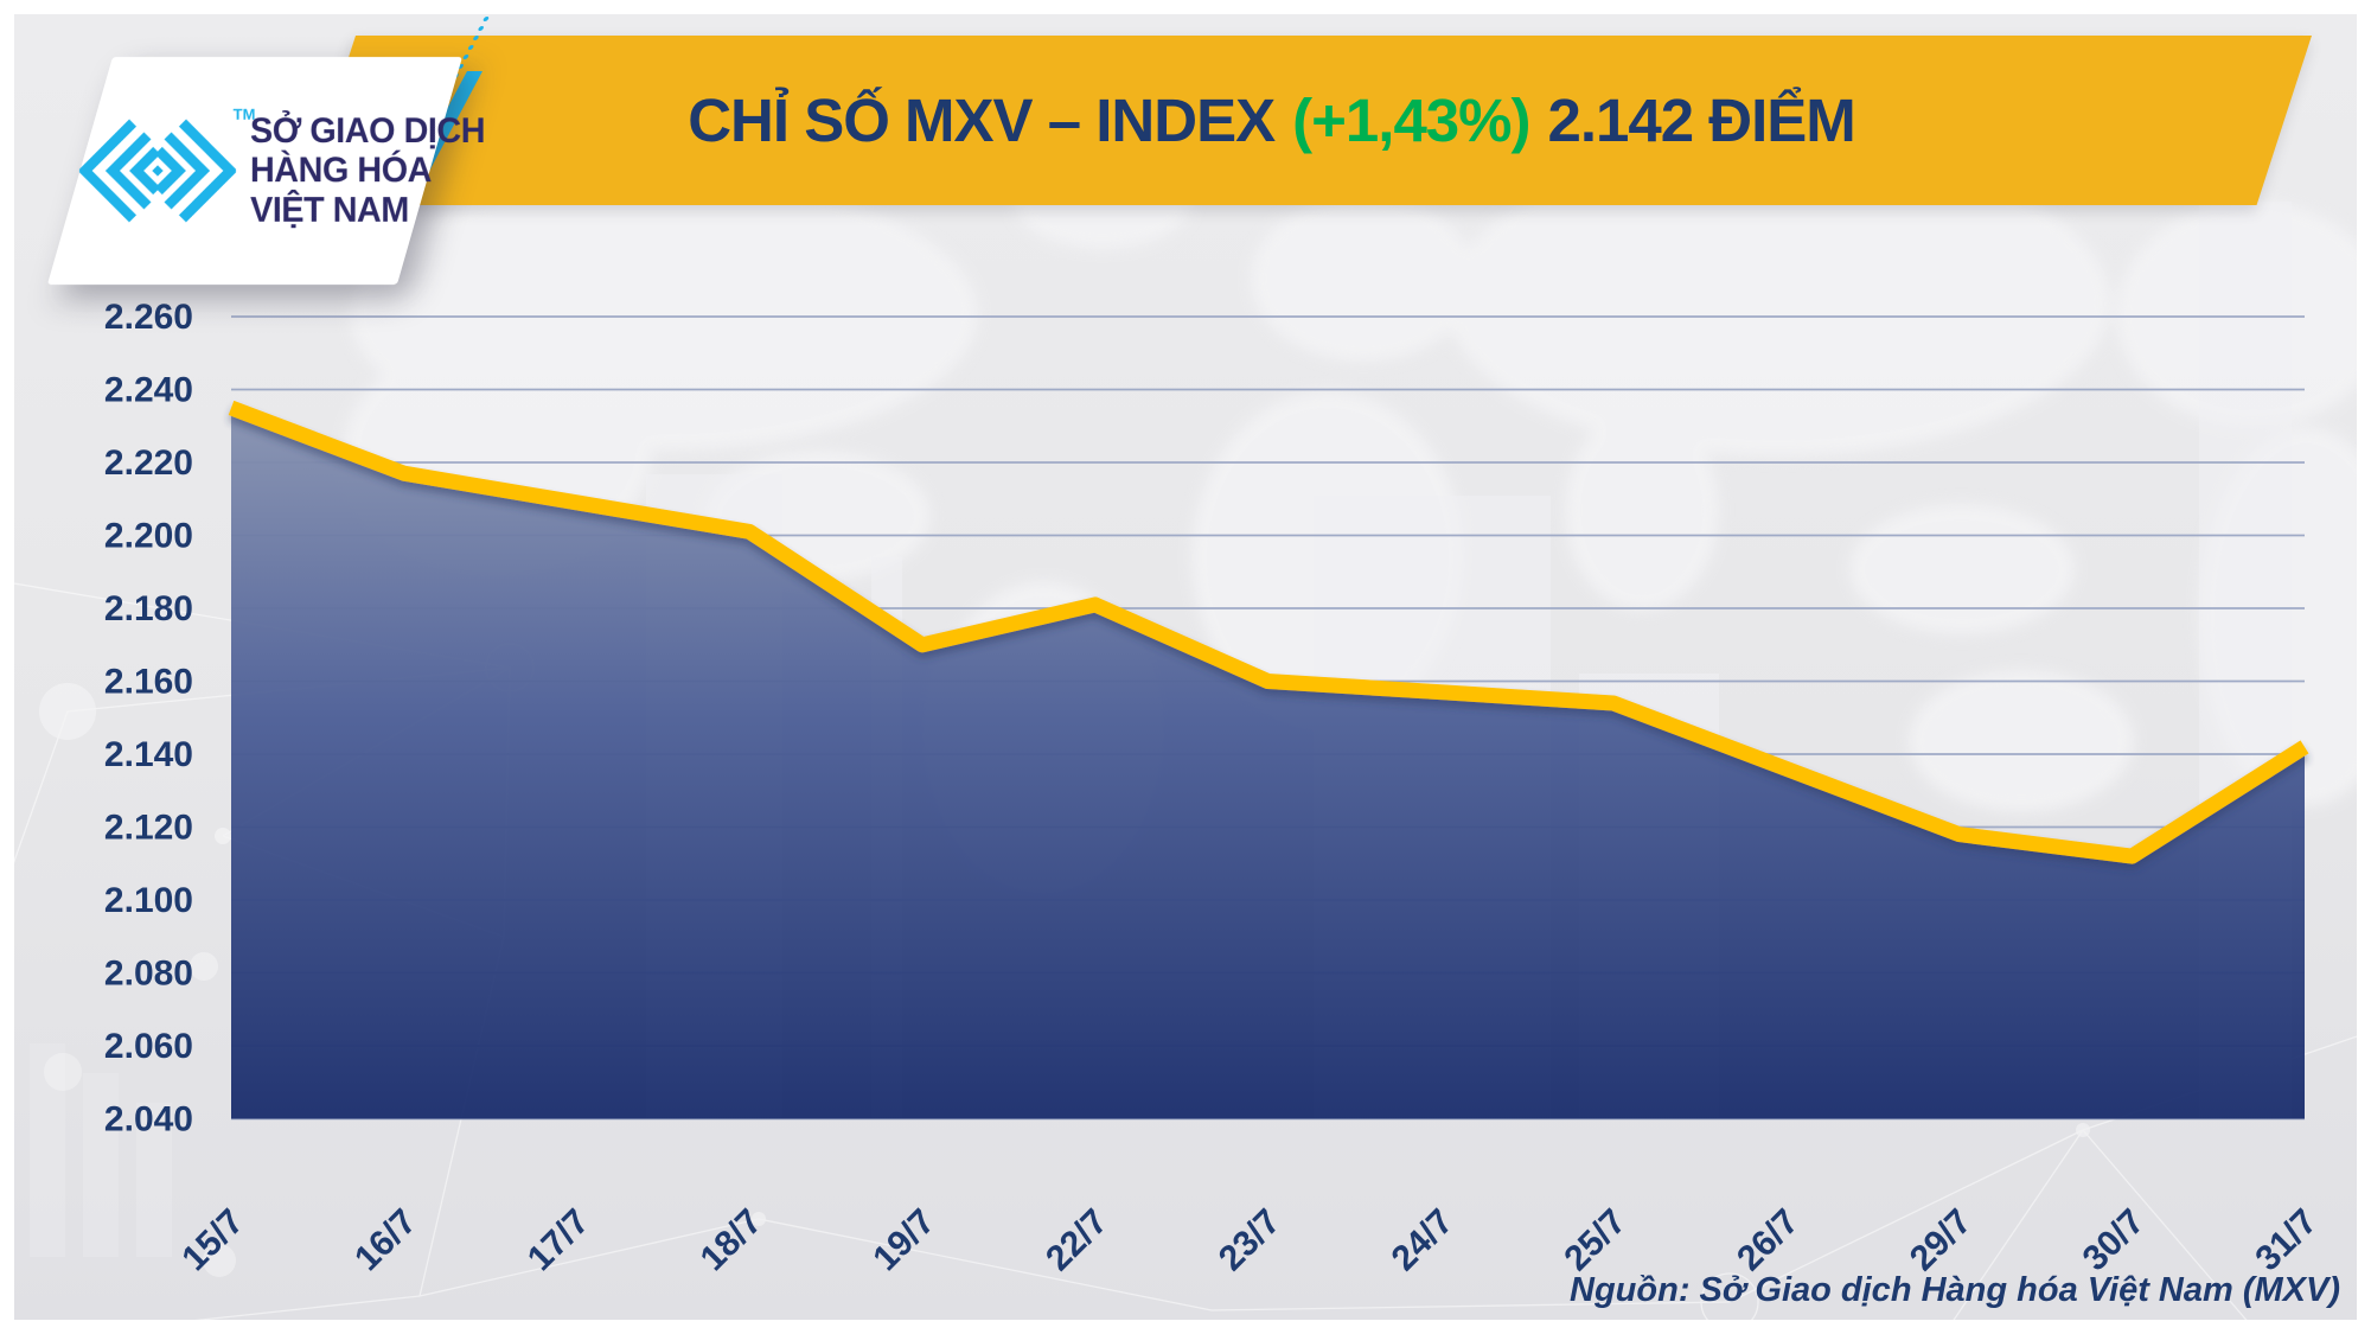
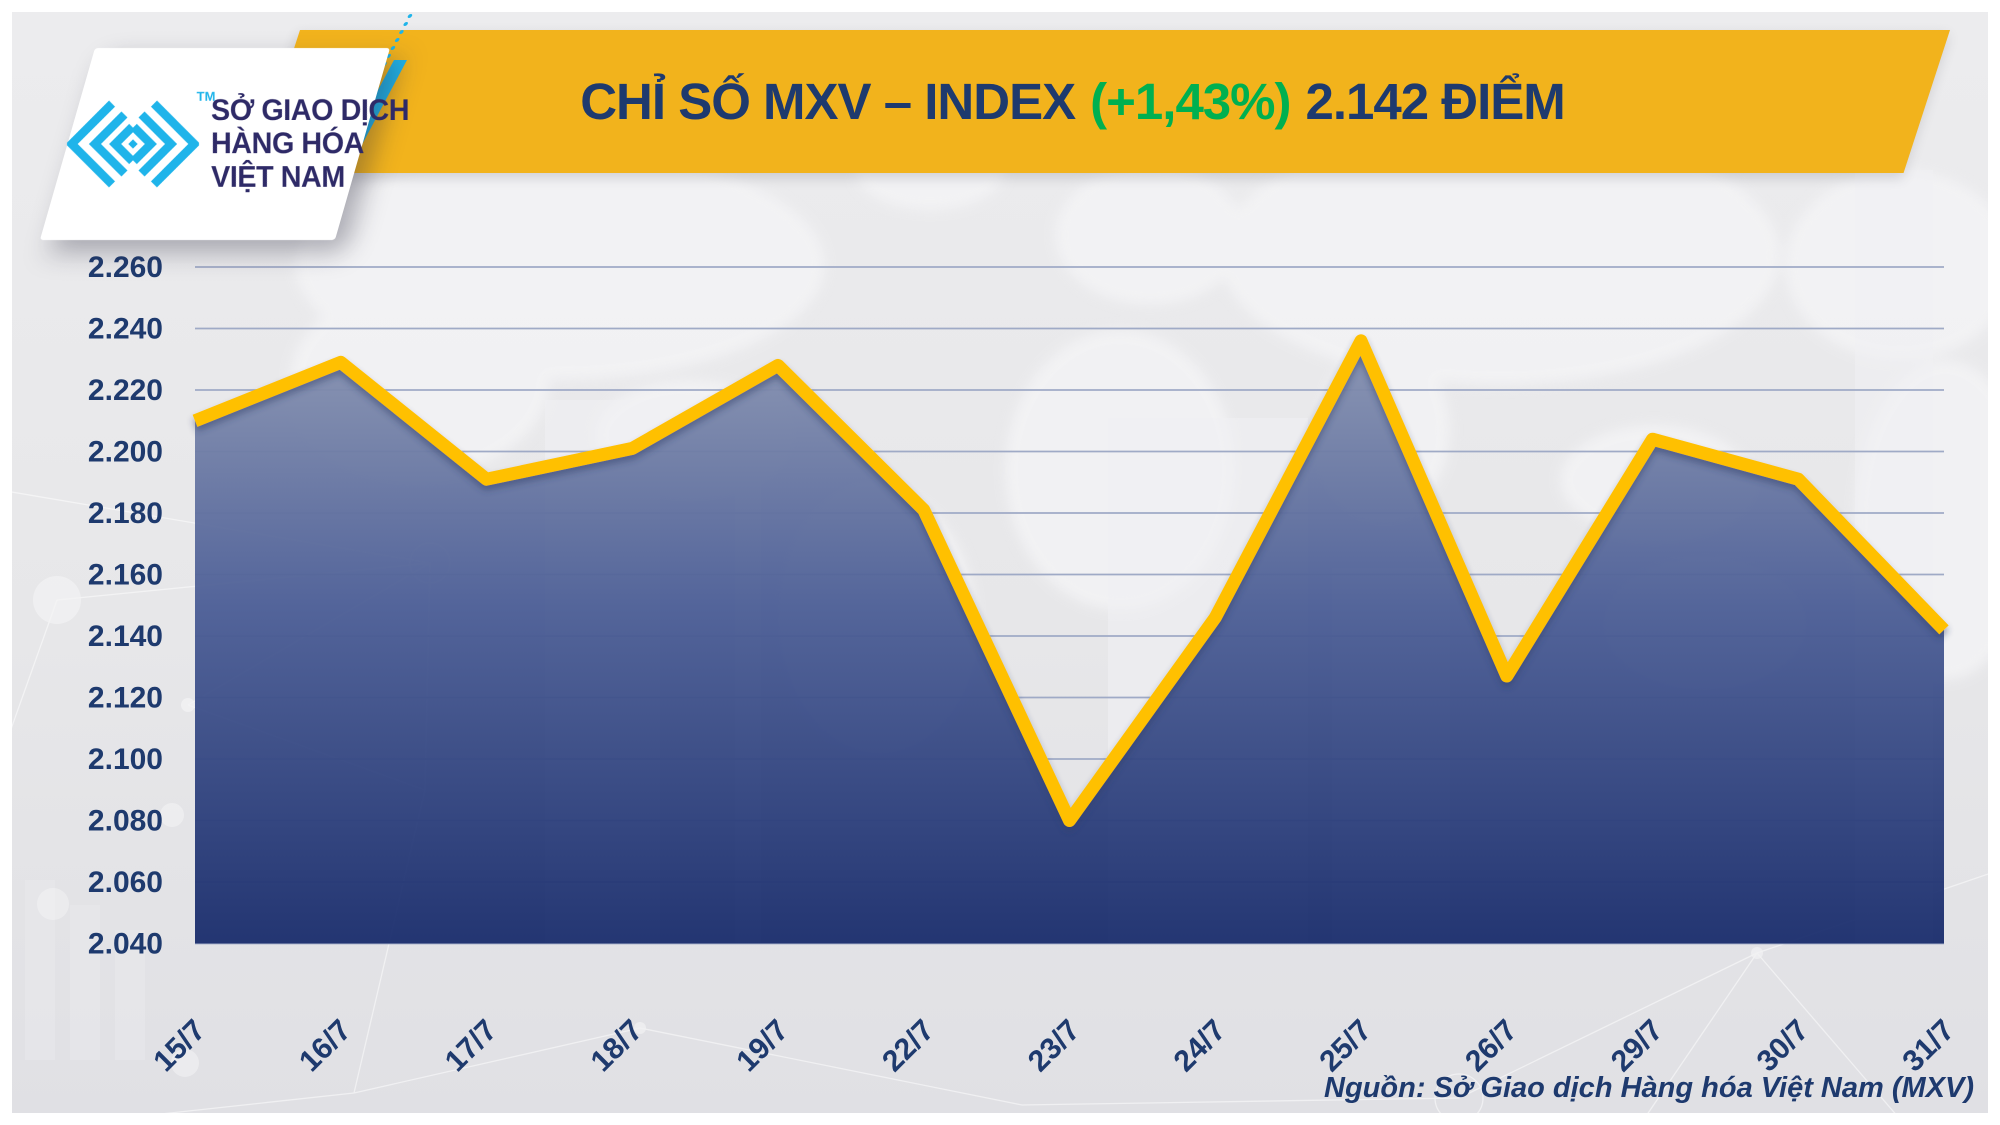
15/7: 2235 -> 2210
16/7: 2217 -> 2229
17/7: 2209 -> 2191
19/7: 2170 -> 2228
23/7: 2160 -> 2080
24/7: 2157 -> 2146
25/7: 2154 -> 2236
26/7: 2136 -> 2127
29/7: 2118 -> 2204
30/7: 2112 -> 2191
